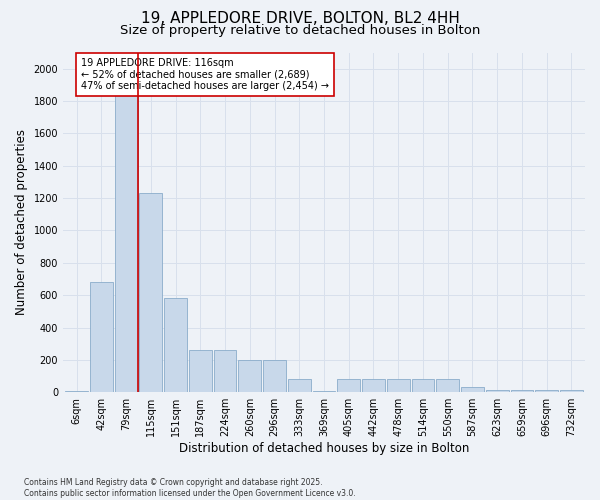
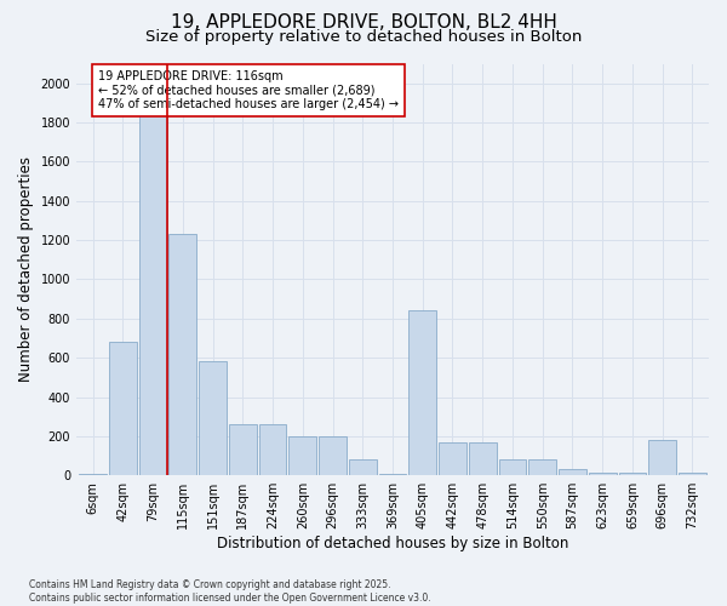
405sqm: 80 -> 840
442sqm: 80 -> 170
478sqm: 80 -> 170
696sqm: 20 -> 180
